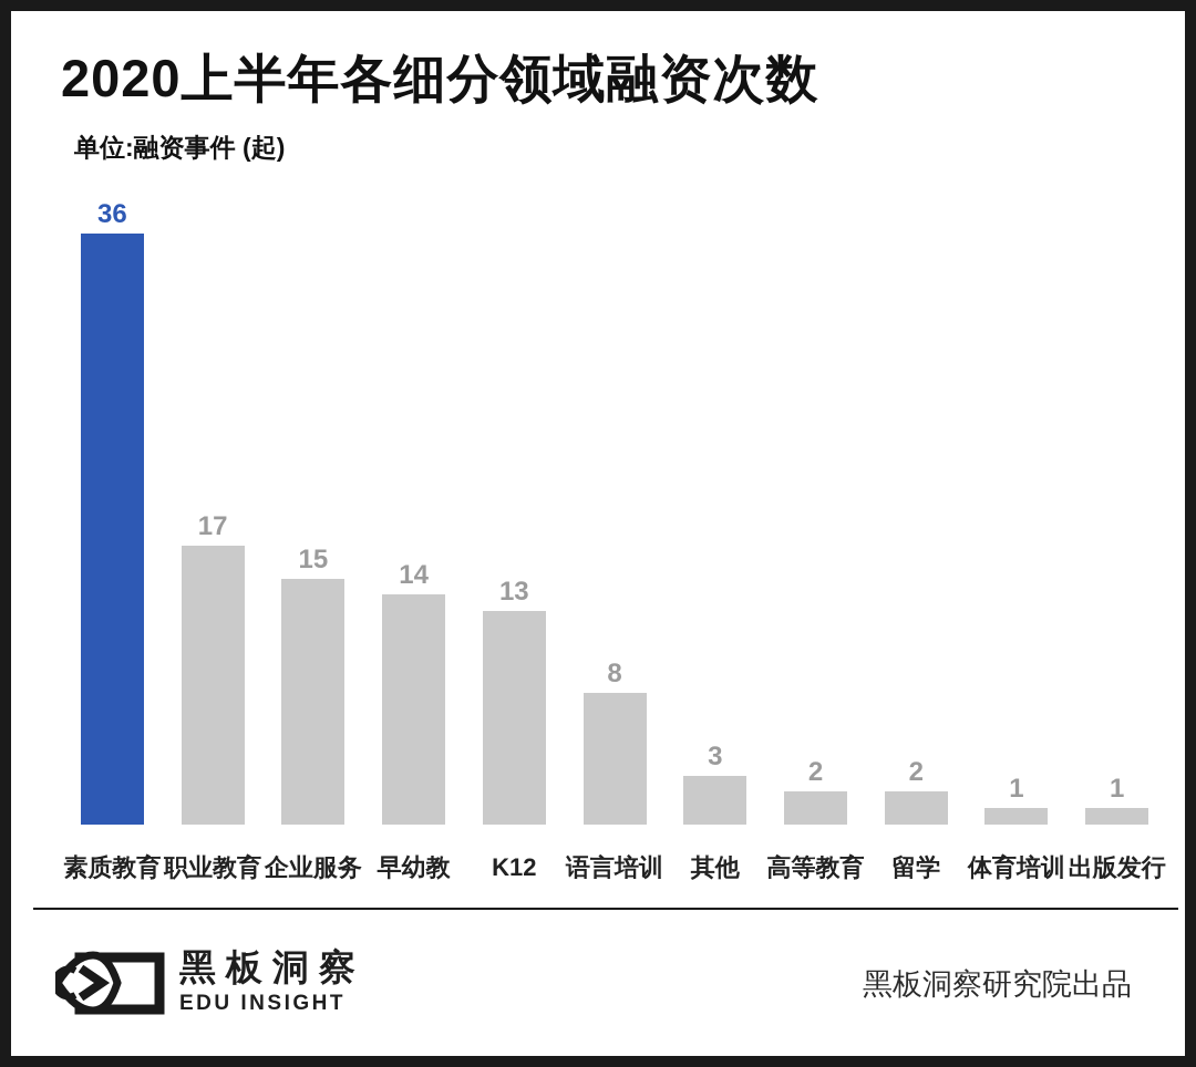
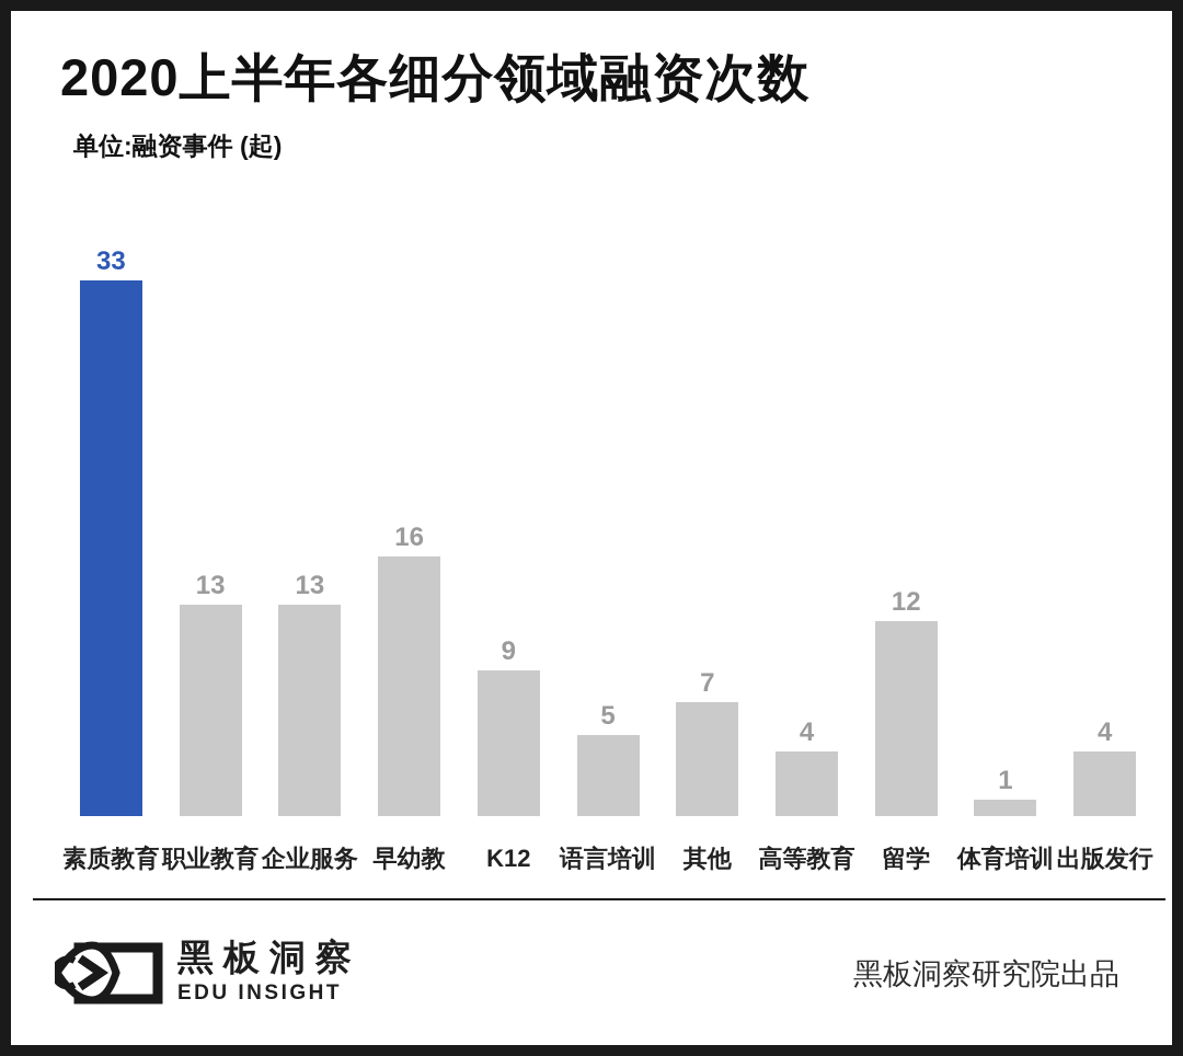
素质教育: 36 -> 33
职业教育: 17 -> 13
企业服务: 15 -> 13
早幼教: 14 -> 16
K12: 13 -> 9
语言培训: 8 -> 5
其他: 3 -> 7
高等教育: 2 -> 4
留学: 2 -> 12
出版发行: 1 -> 4
